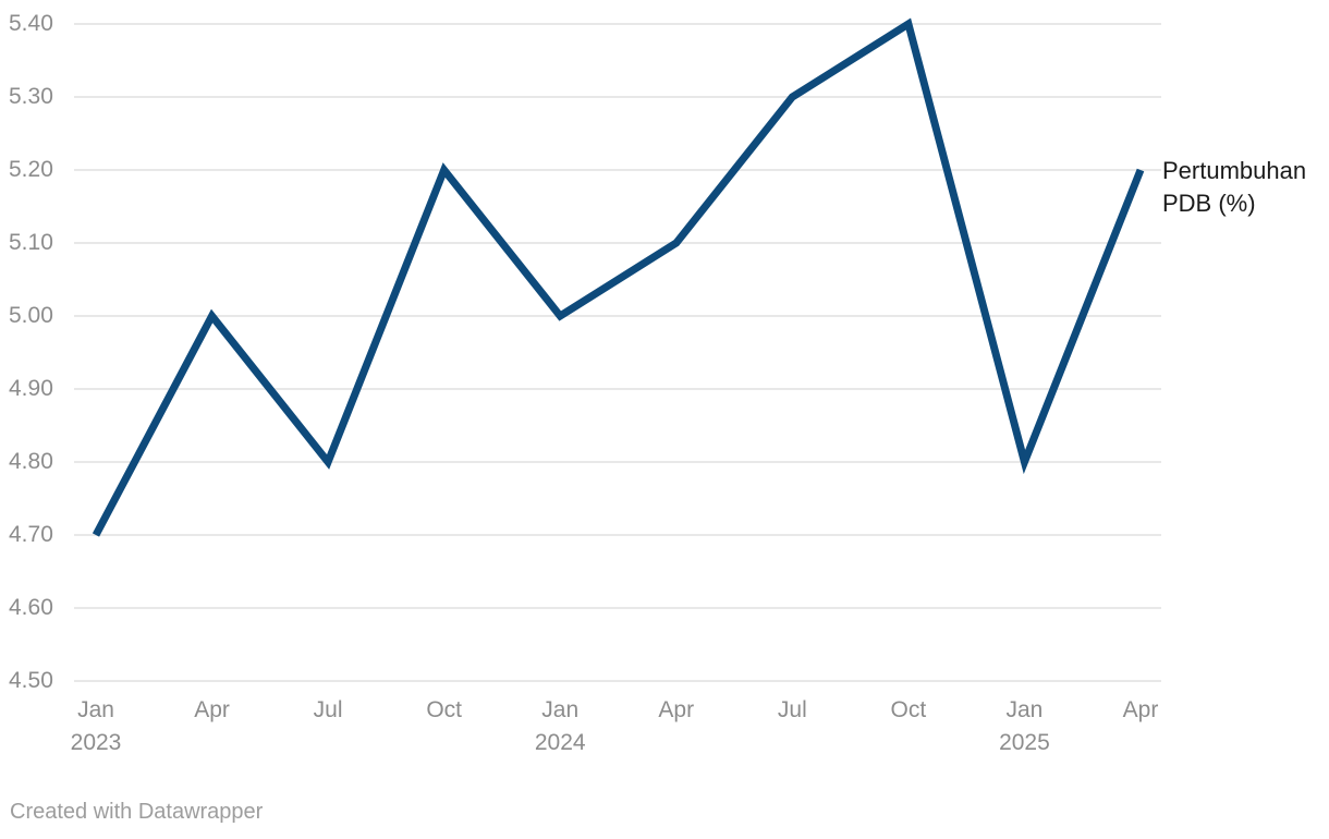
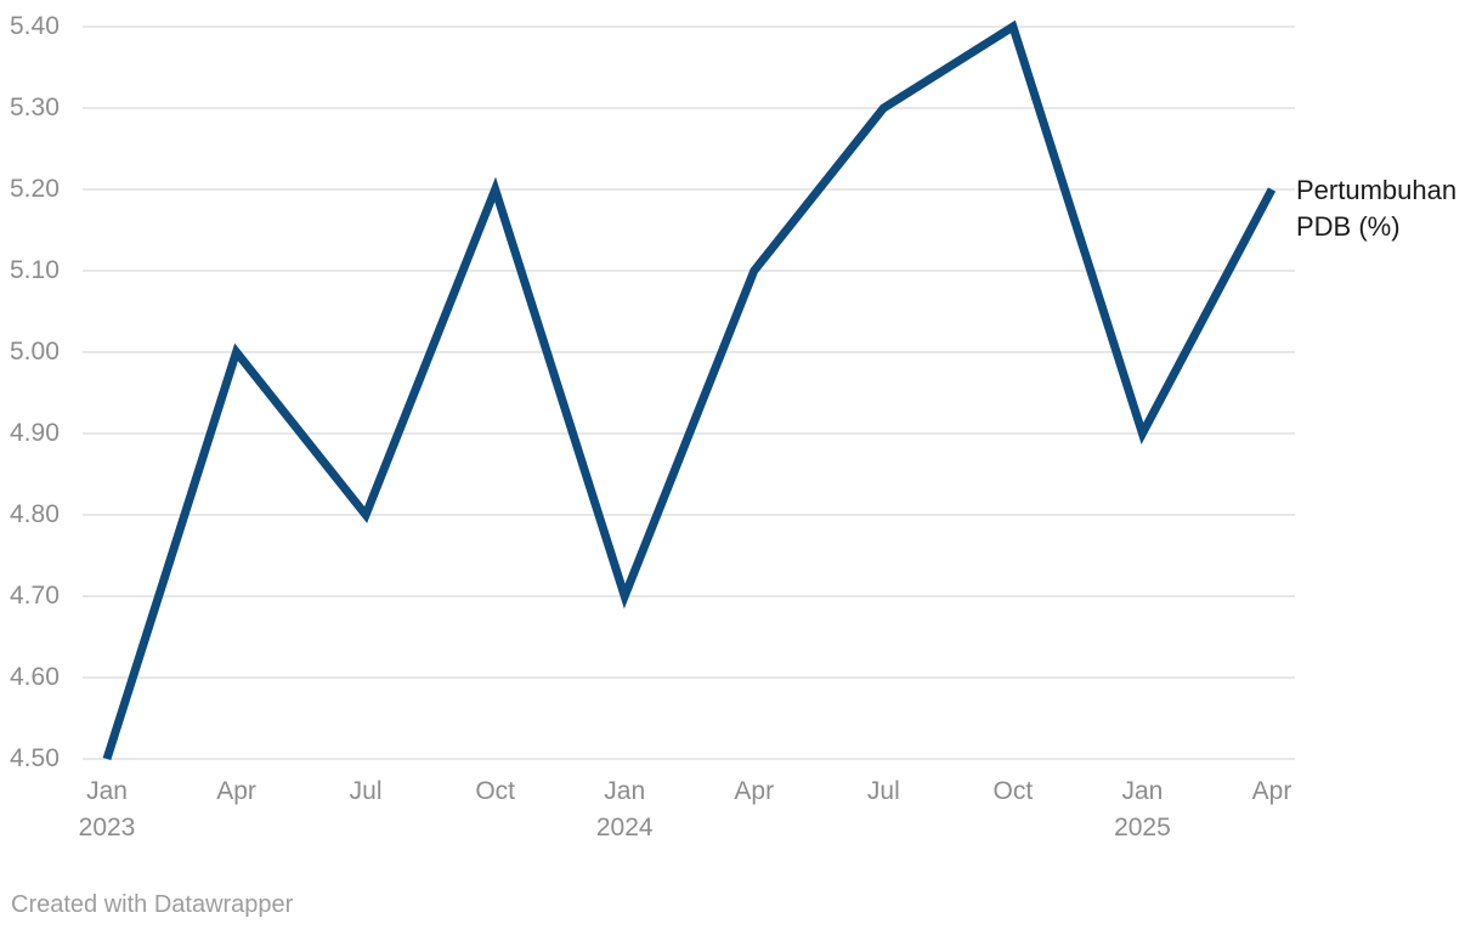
Jan 2023: 4.7 -> 4.5
Jan 2024: 5.0 -> 4.7
Jan 2025: 4.8 -> 4.9
